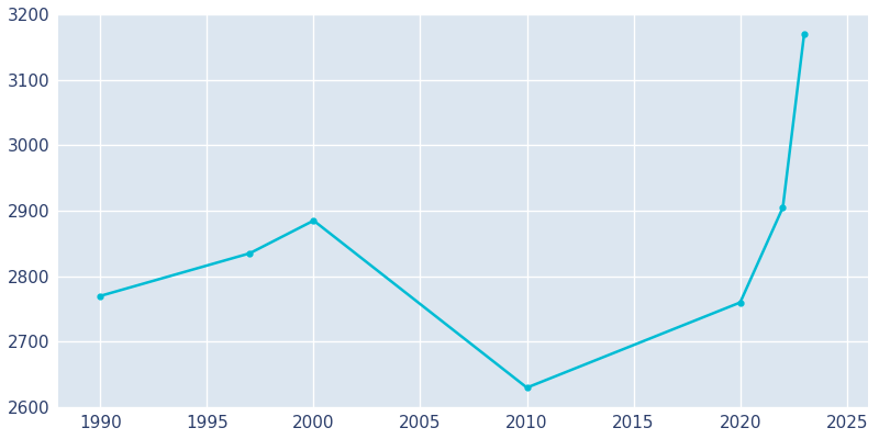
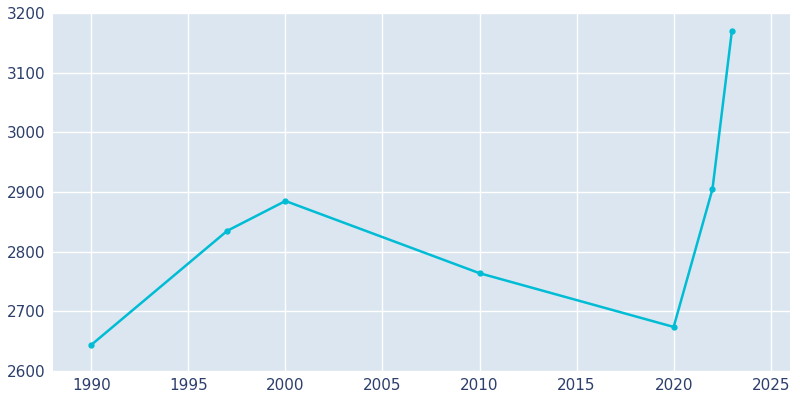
1990: 2770 -> 2644
2010: 2630 -> 2764
2020: 2760 -> 2674
